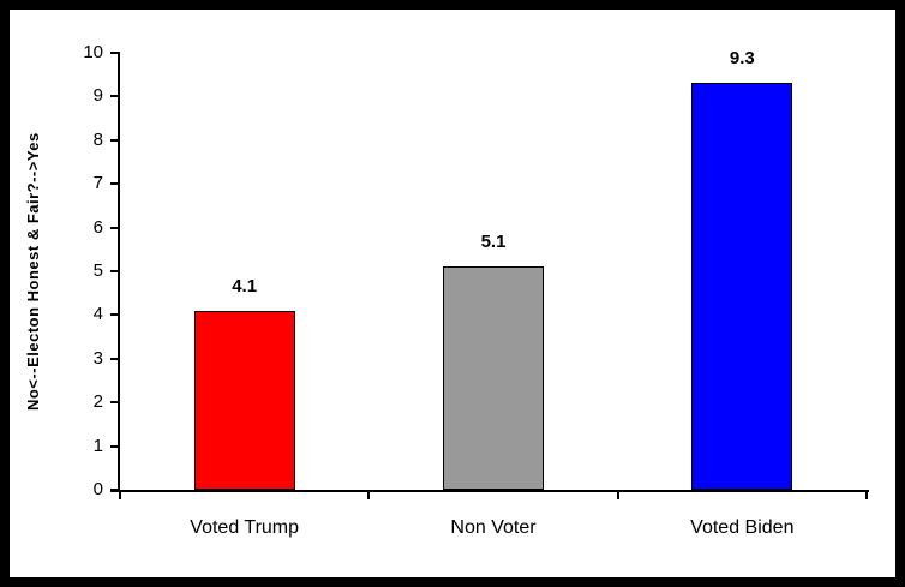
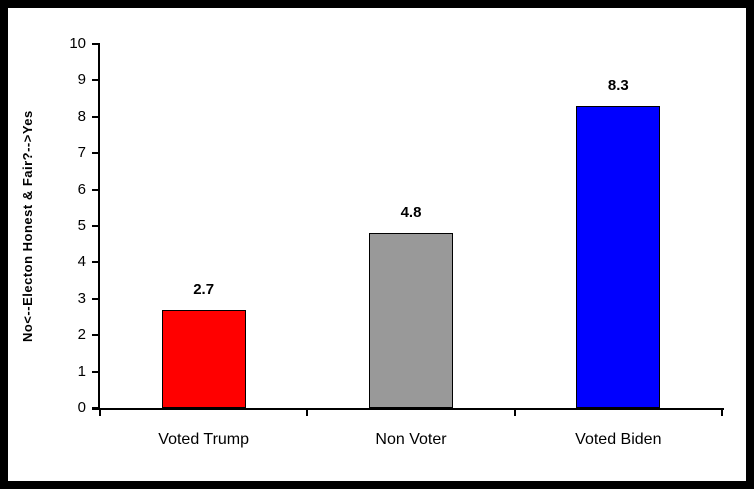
Voted Trump: 4.1 -> 2.7
Non Voter: 5.1 -> 4.8
Voted Biden: 9.3 -> 8.3
